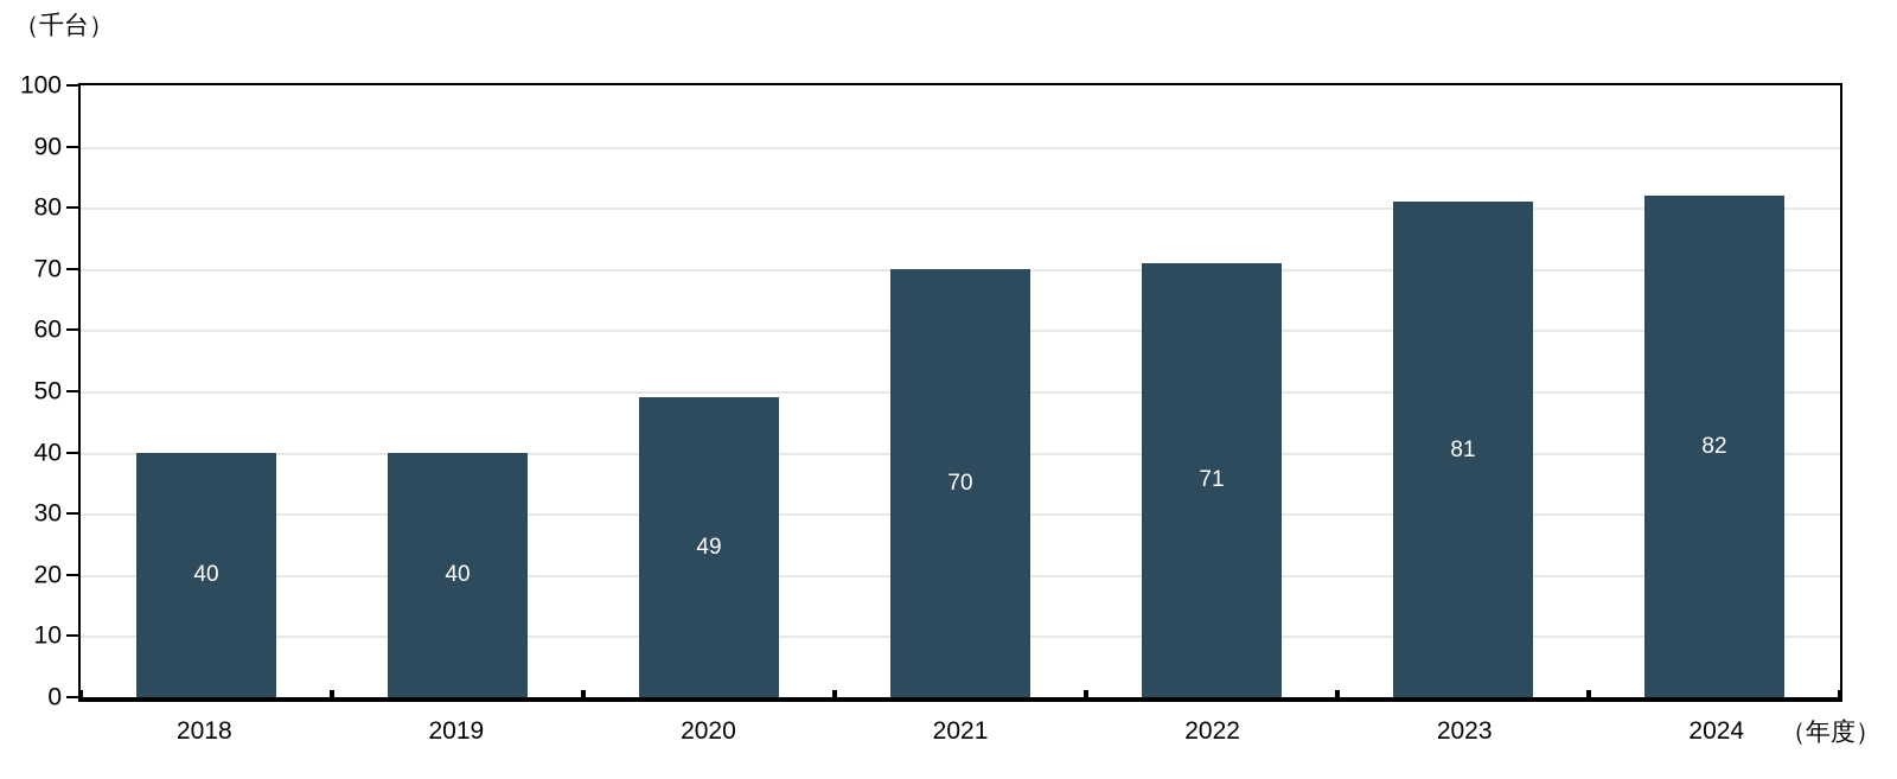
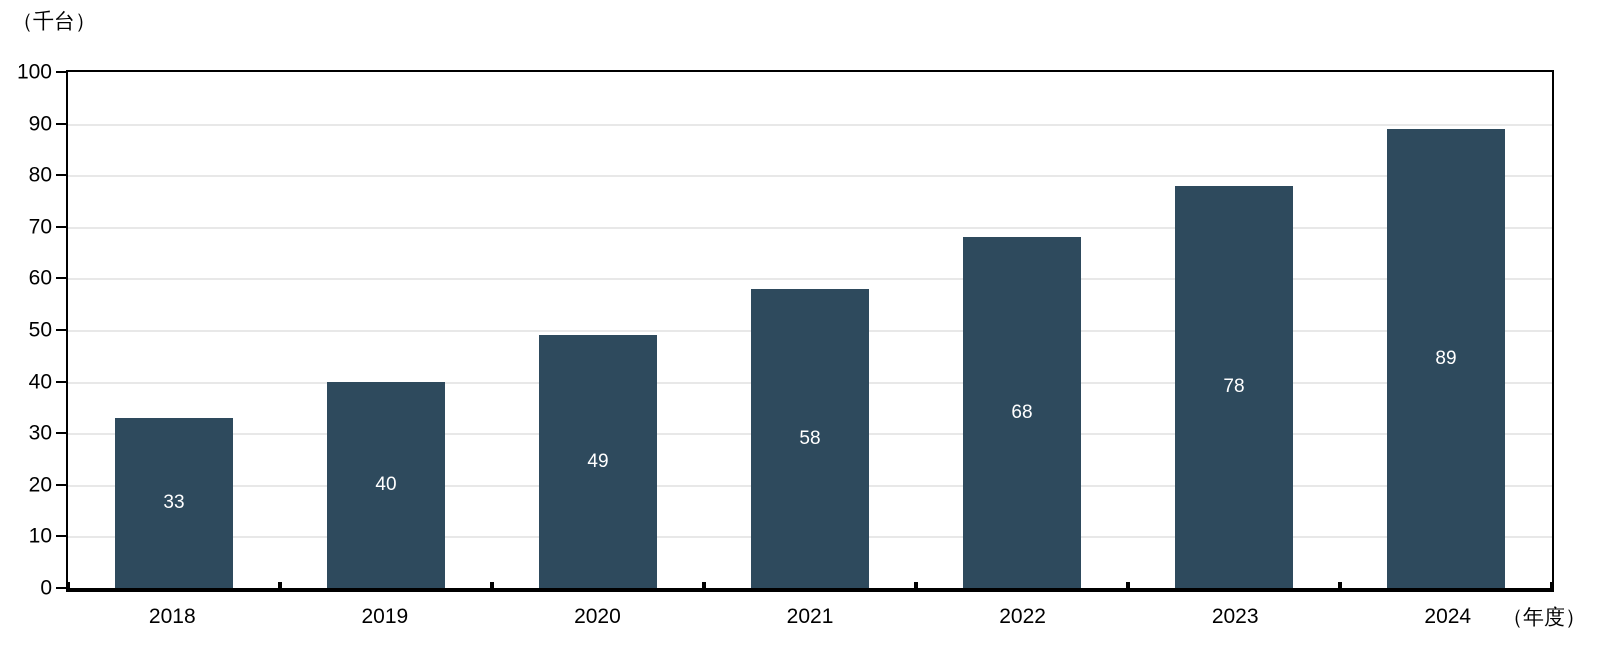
2018: 40 -> 33
2021: 70 -> 58
2022: 71 -> 68
2023: 81 -> 78
2024: 82 -> 89
